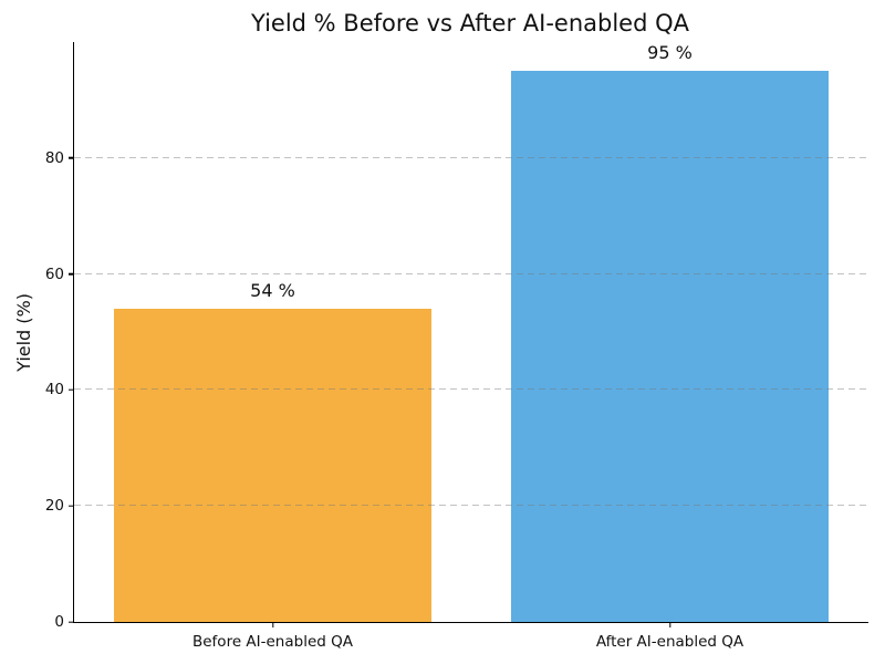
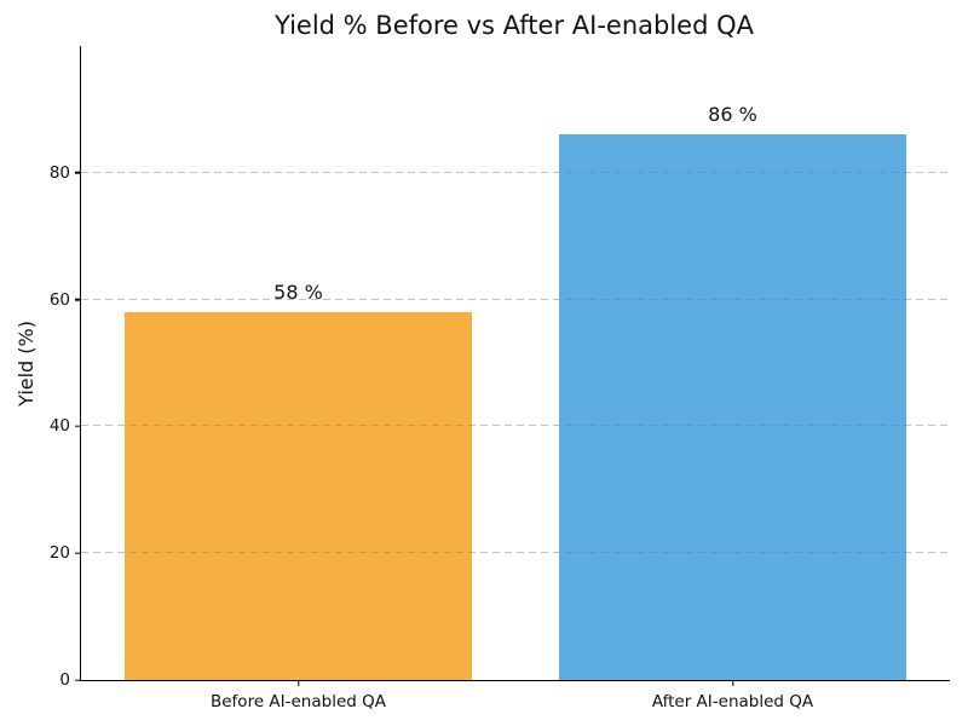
Before AI-enabled QA: 54 -> 58
After AI-enabled QA: 95 -> 86
